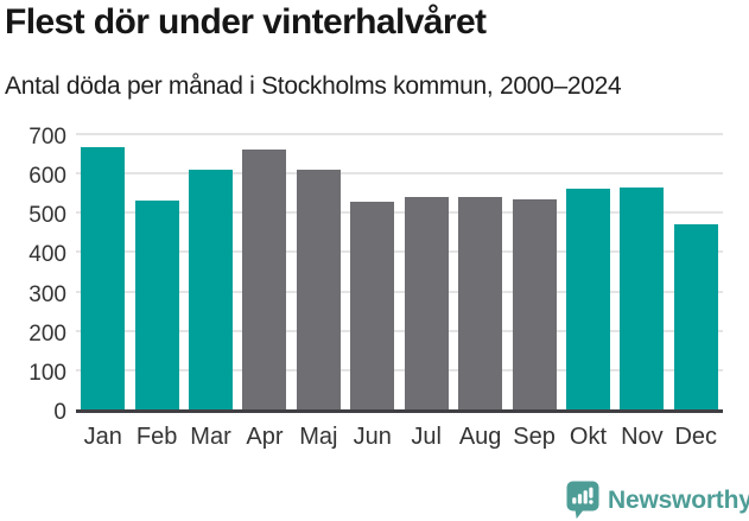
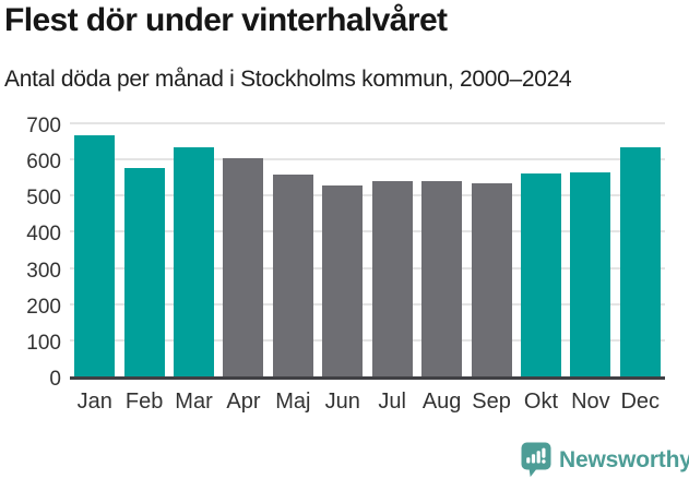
Feb: 530 -> 580
Mar: 610 -> 630
Apr: 660 -> 600
Maj: 610 -> 560
Dec: 470 -> 630
